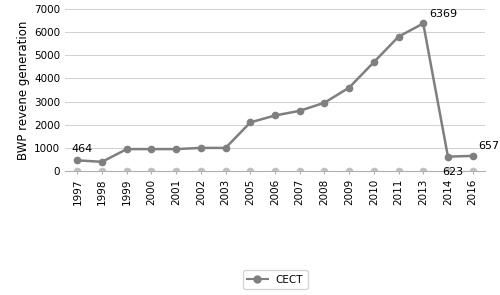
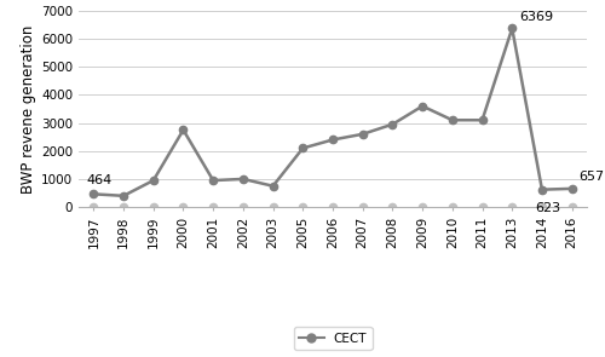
CECT/2000: 950 -> 2750
CECT/2003: 1000 -> 750
CECT/2010: 4700 -> 3100
CECT/2011: 5800 -> 3100
